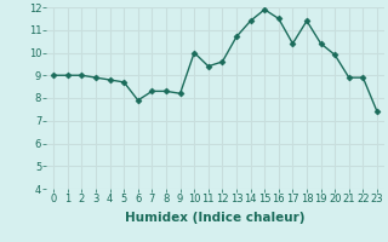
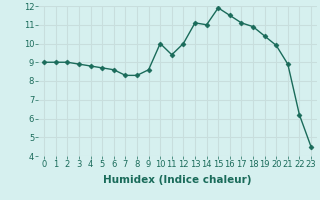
6: 7.9 -> 8.6
9: 8.2 -> 8.6
12: 9.6 -> 10.0
13: 10.7 -> 11.1
14: 11.4 -> 11.0
17: 10.4 -> 11.1
18: 11.4 -> 10.9
22: 8.9 -> 6.2
23: 7.4 -> 4.5
